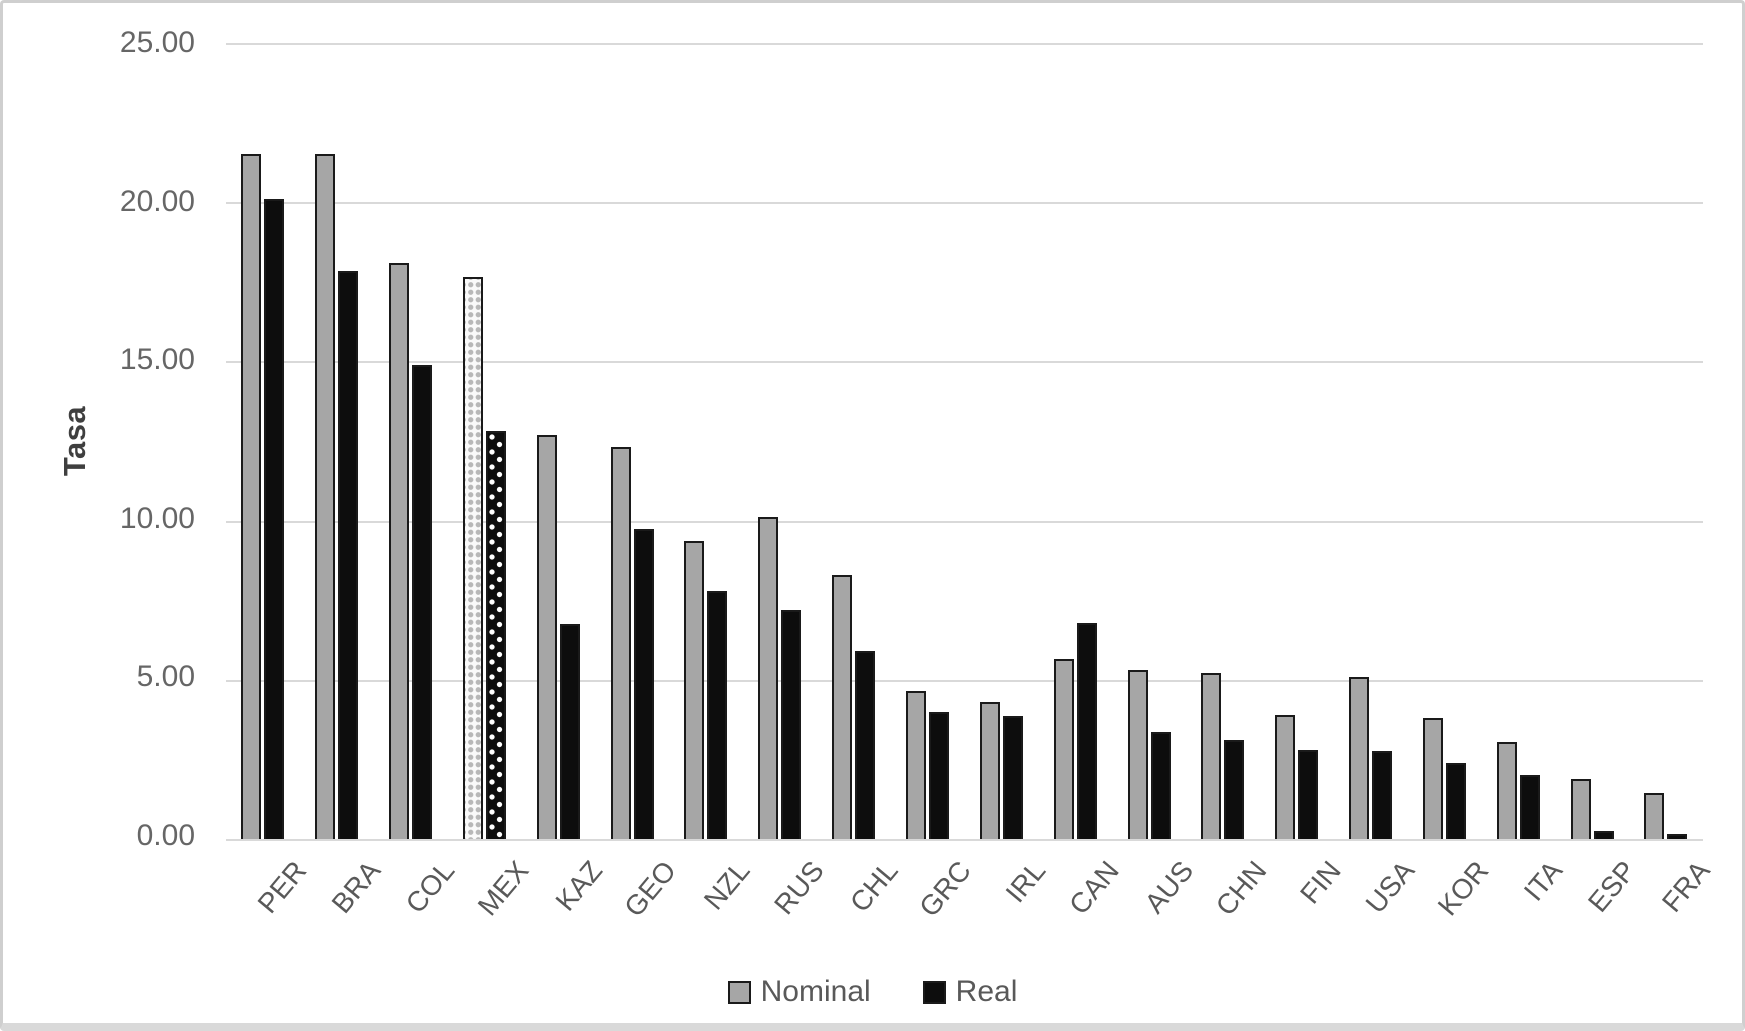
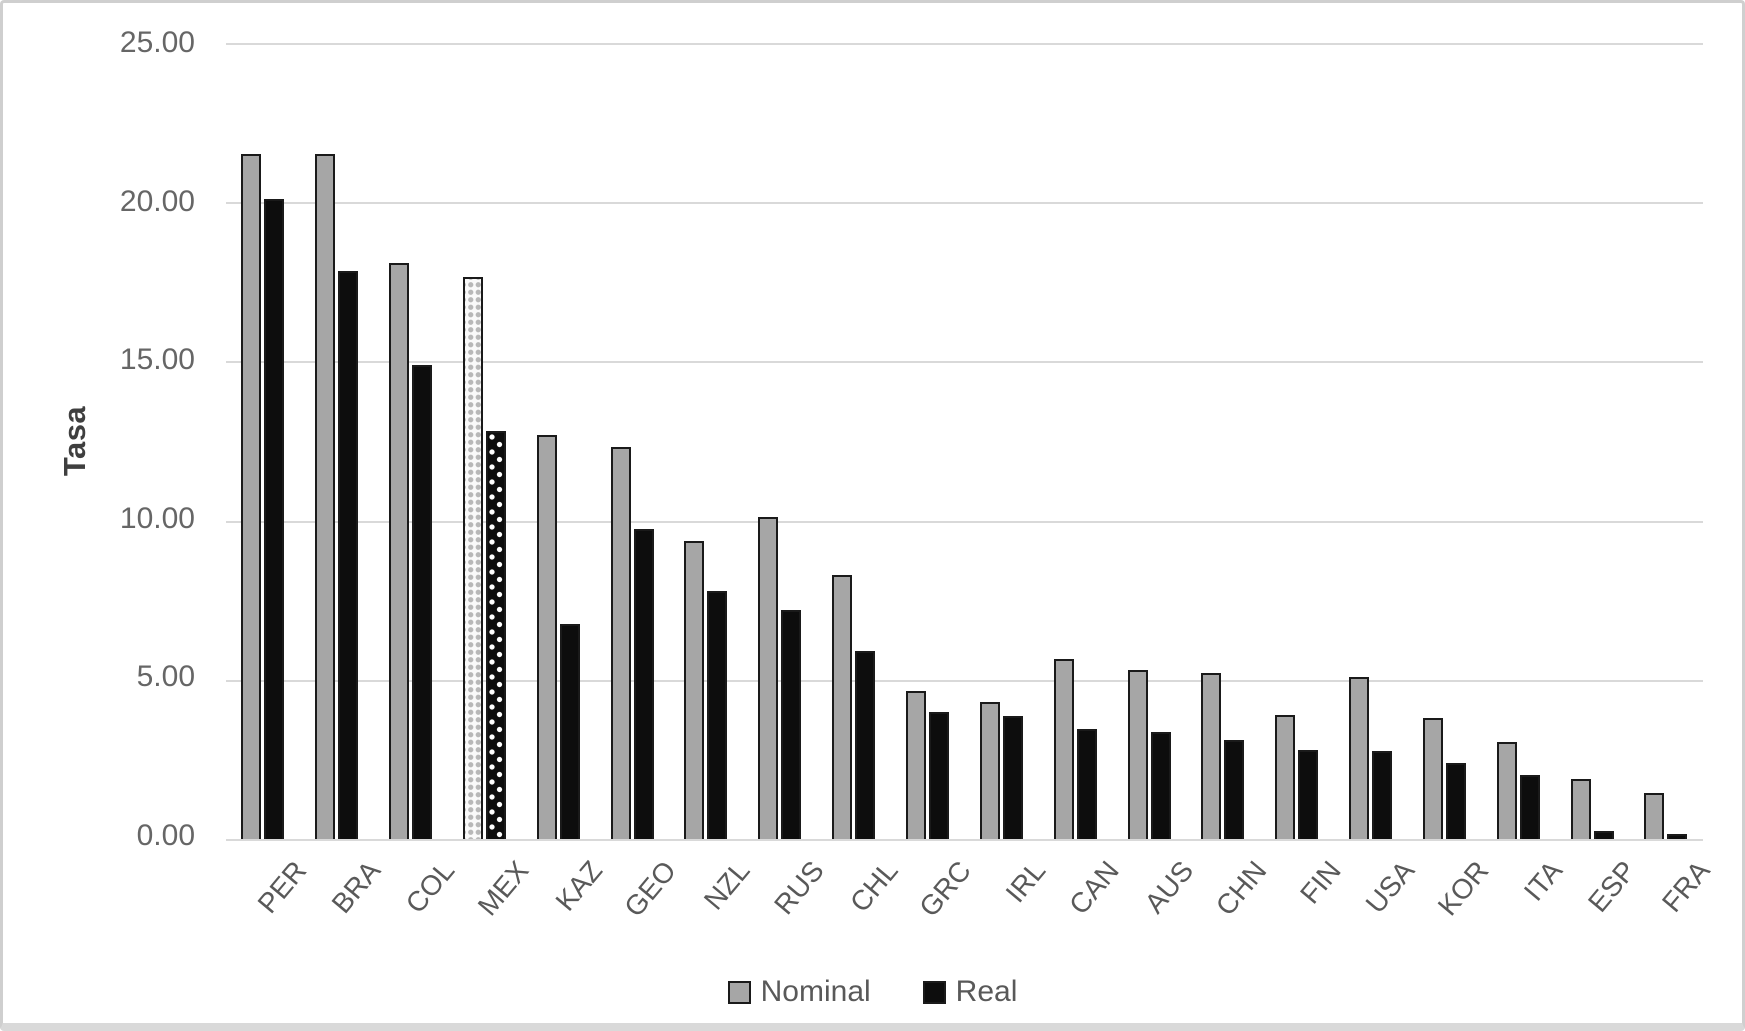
Real/CAN: 6.8 -> 3.5
